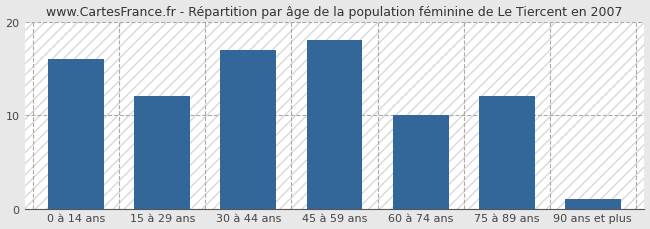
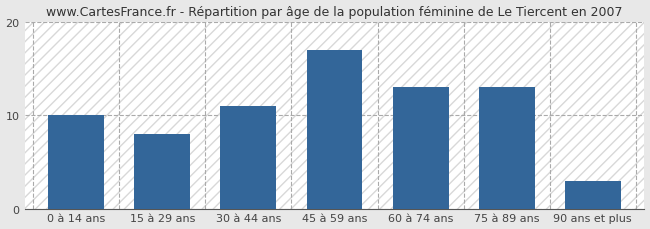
0 à 14 ans: 16 -> 10
15 à 29 ans: 12 -> 8
30 à 44 ans: 17 -> 11
45 à 59 ans: 18 -> 17
60 à 74 ans: 10 -> 13
75 à 89 ans: 12 -> 13
90 ans et plus: 1 -> 3
